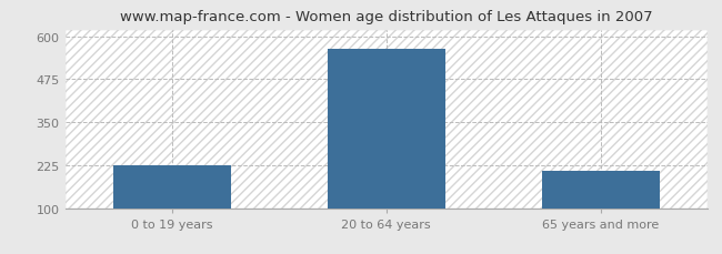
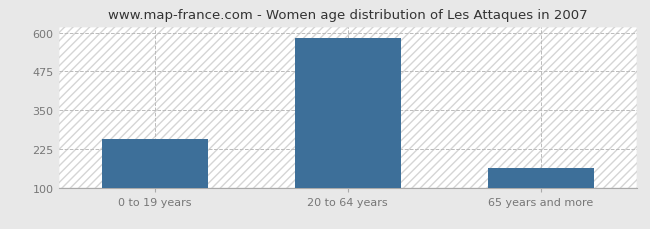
0 to 19 years: 225 -> 258
20 to 64 years: 565 -> 583
65 years and more: 210 -> 163
